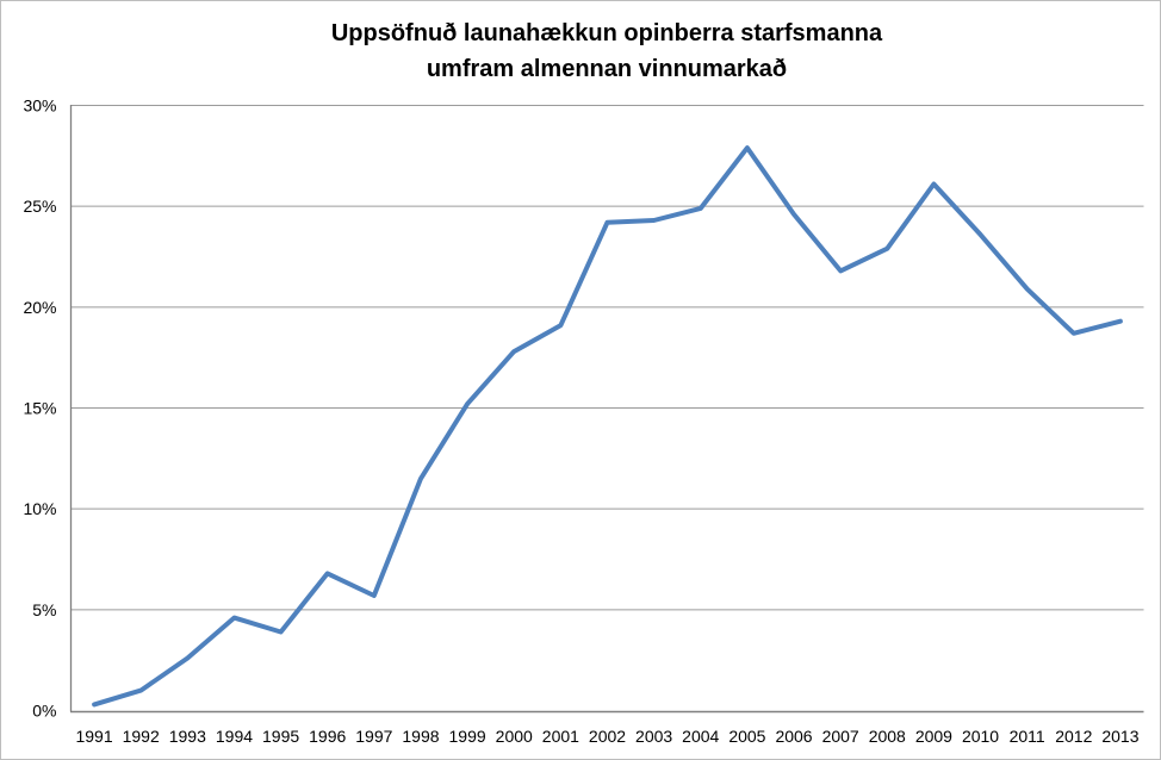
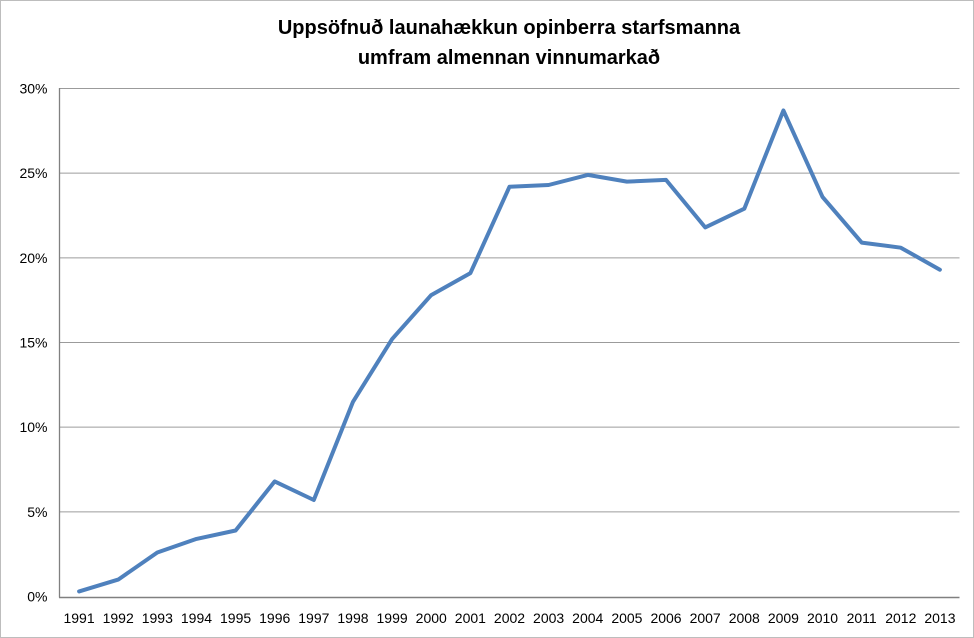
1994: 4.6% -> 3.4%
2005: 27.9% -> 24.5%
2009: 26.1% -> 28.7%
2012: 18.7% -> 20.6%
